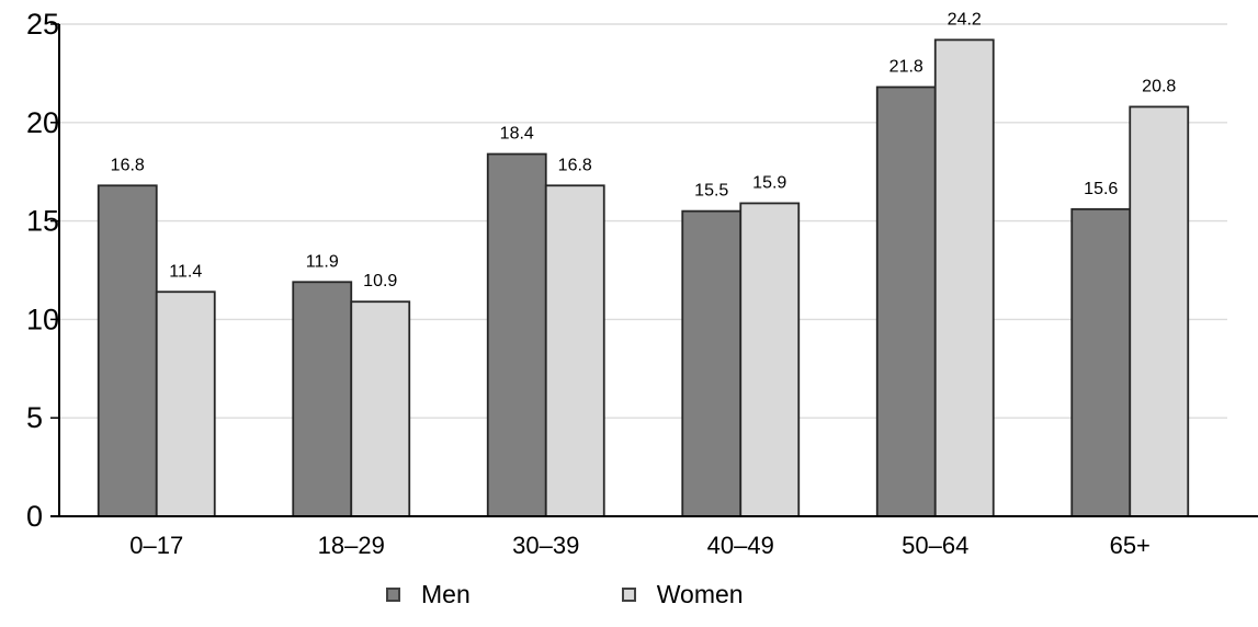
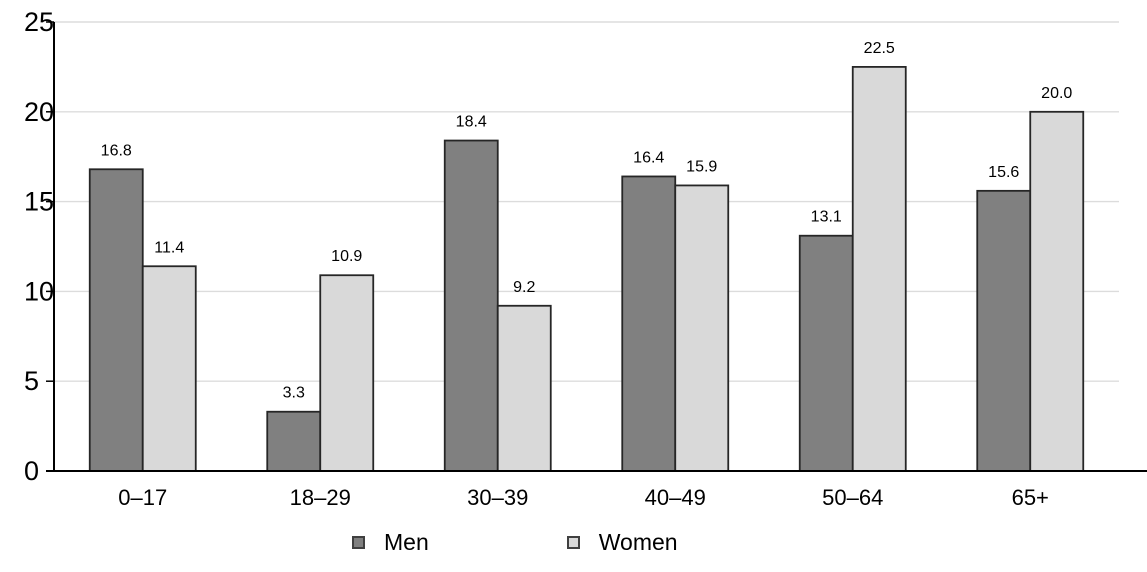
Men/18–29: 11.9 -> 3.3
Women/30–39: 16.8 -> 9.2
Men/40–49: 15.5 -> 16.4
Men/50–64: 21.8 -> 13.1
Women/50–64: 24.2 -> 22.5
Women/65+: 20.8 -> 20.0
